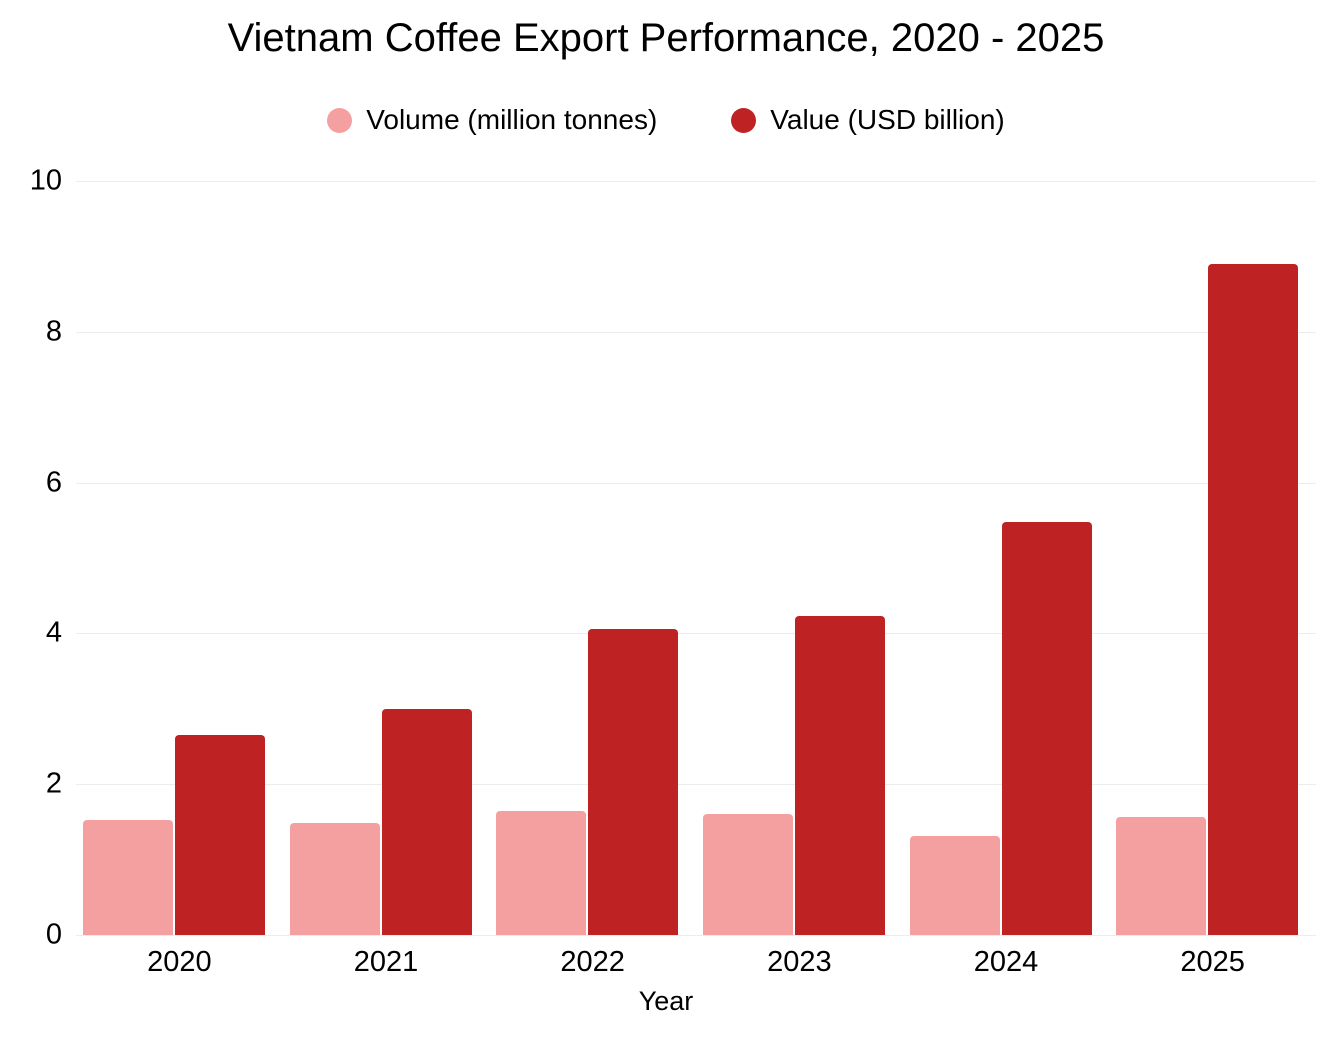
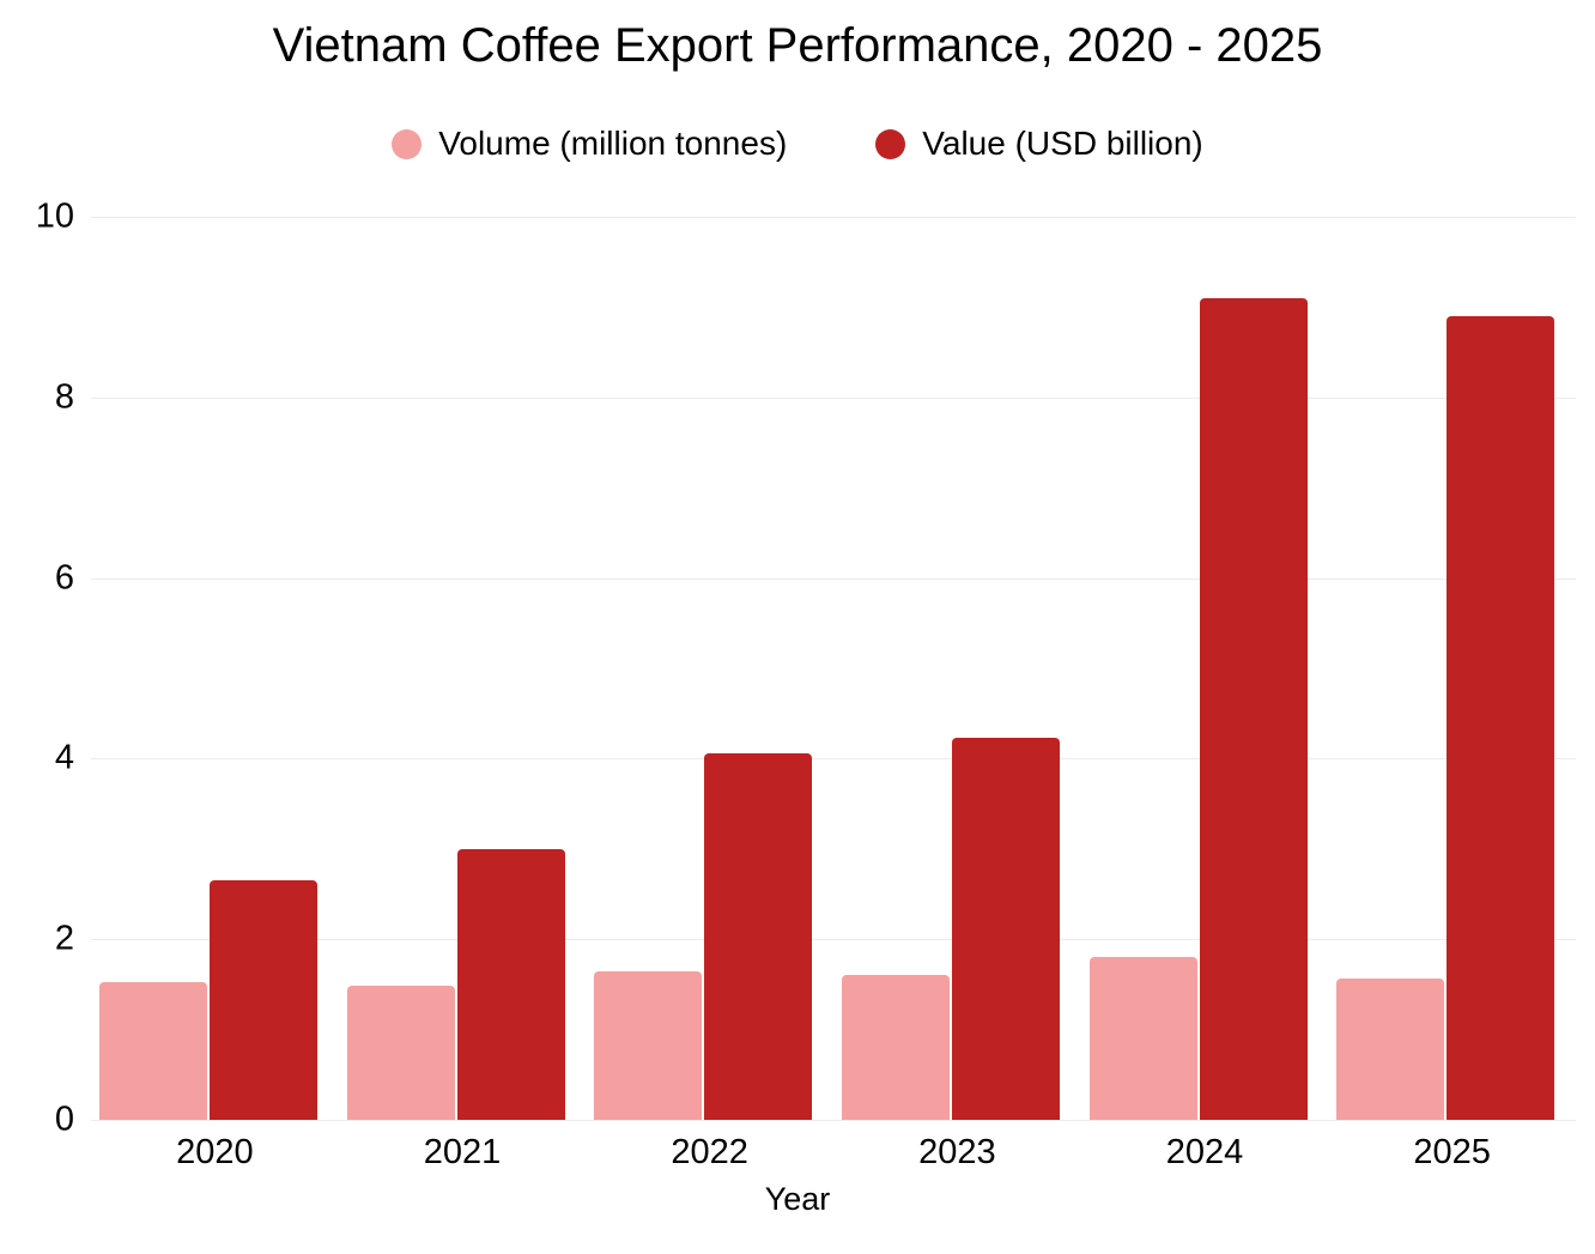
Volume (million tonnes)/2024: 1.3 -> 1.8
Value (USD billion)/2024: 5.5 -> 9.1
